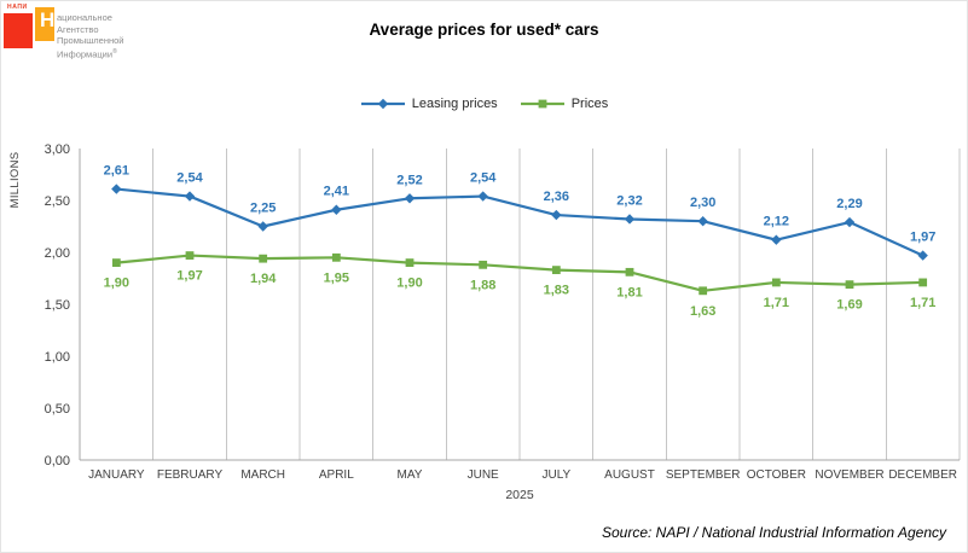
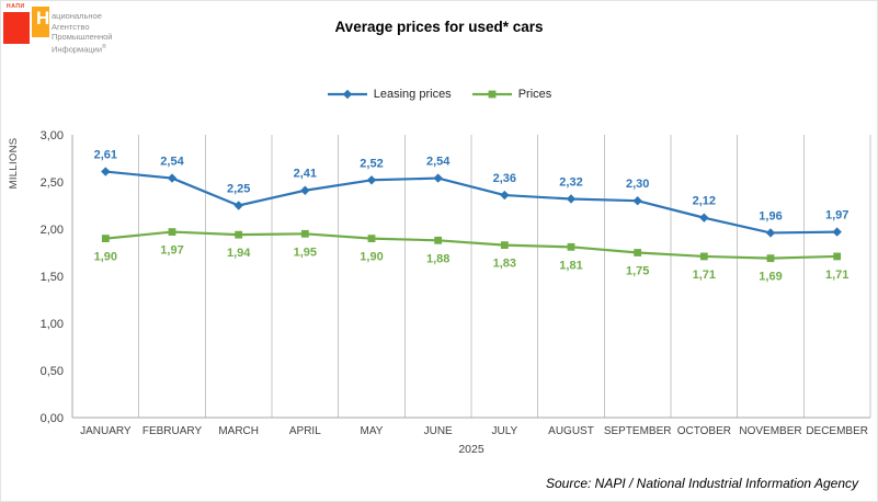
Prices/SEPTEMBER: 1,63 -> 1,75
Leasing prices/NOVEMBER: 2,29 -> 1,96
